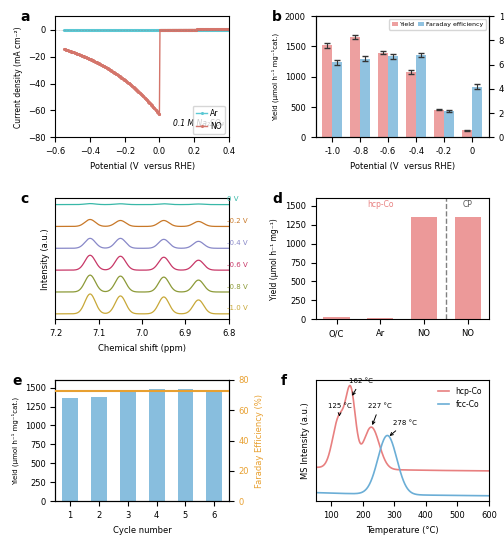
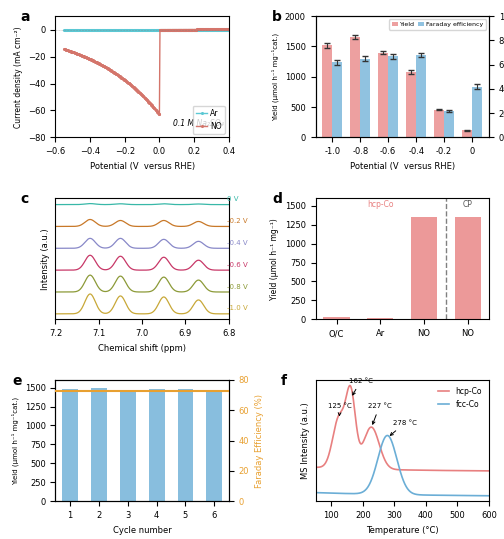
1: 1360 -> 1480
2: 1380 -> 1490
